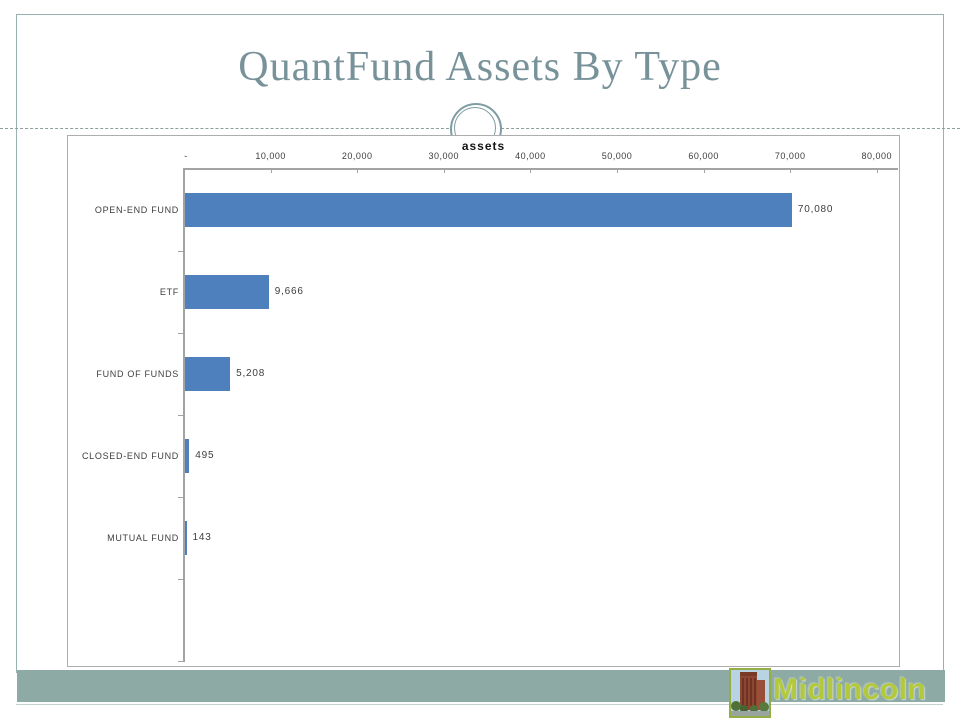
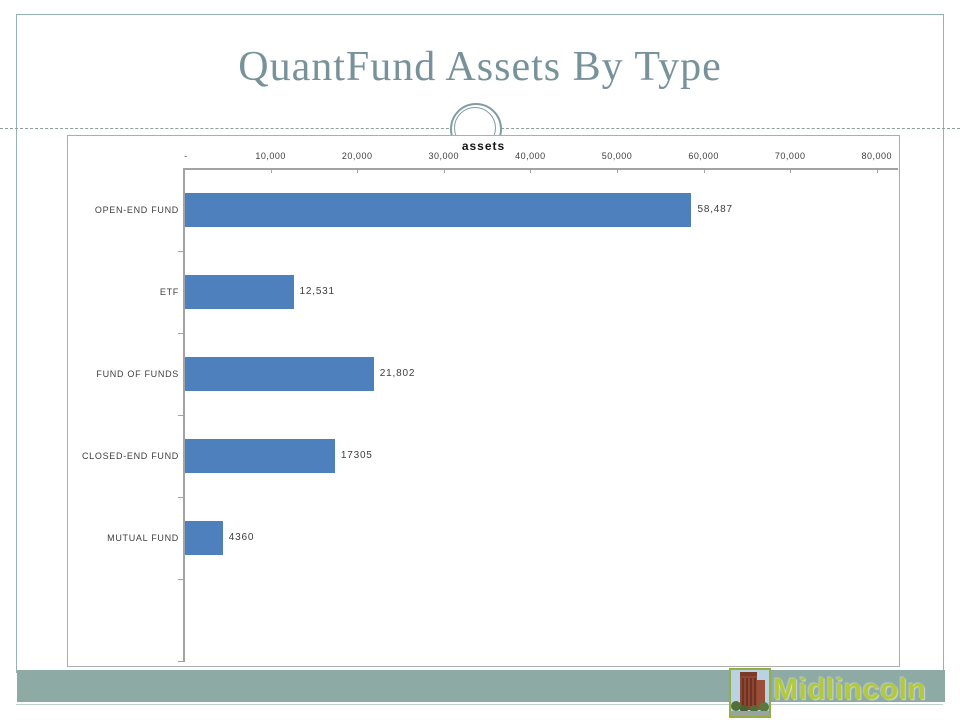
OPEN-END FUND: 70,080 -> 58,487
ETF: 9,666 -> 12,531
FUND OF FUNDS: 5,208 -> 21,802
CLOSED-END FUND: 495 -> 17305
MUTUAL FUND: 143 -> 4360
